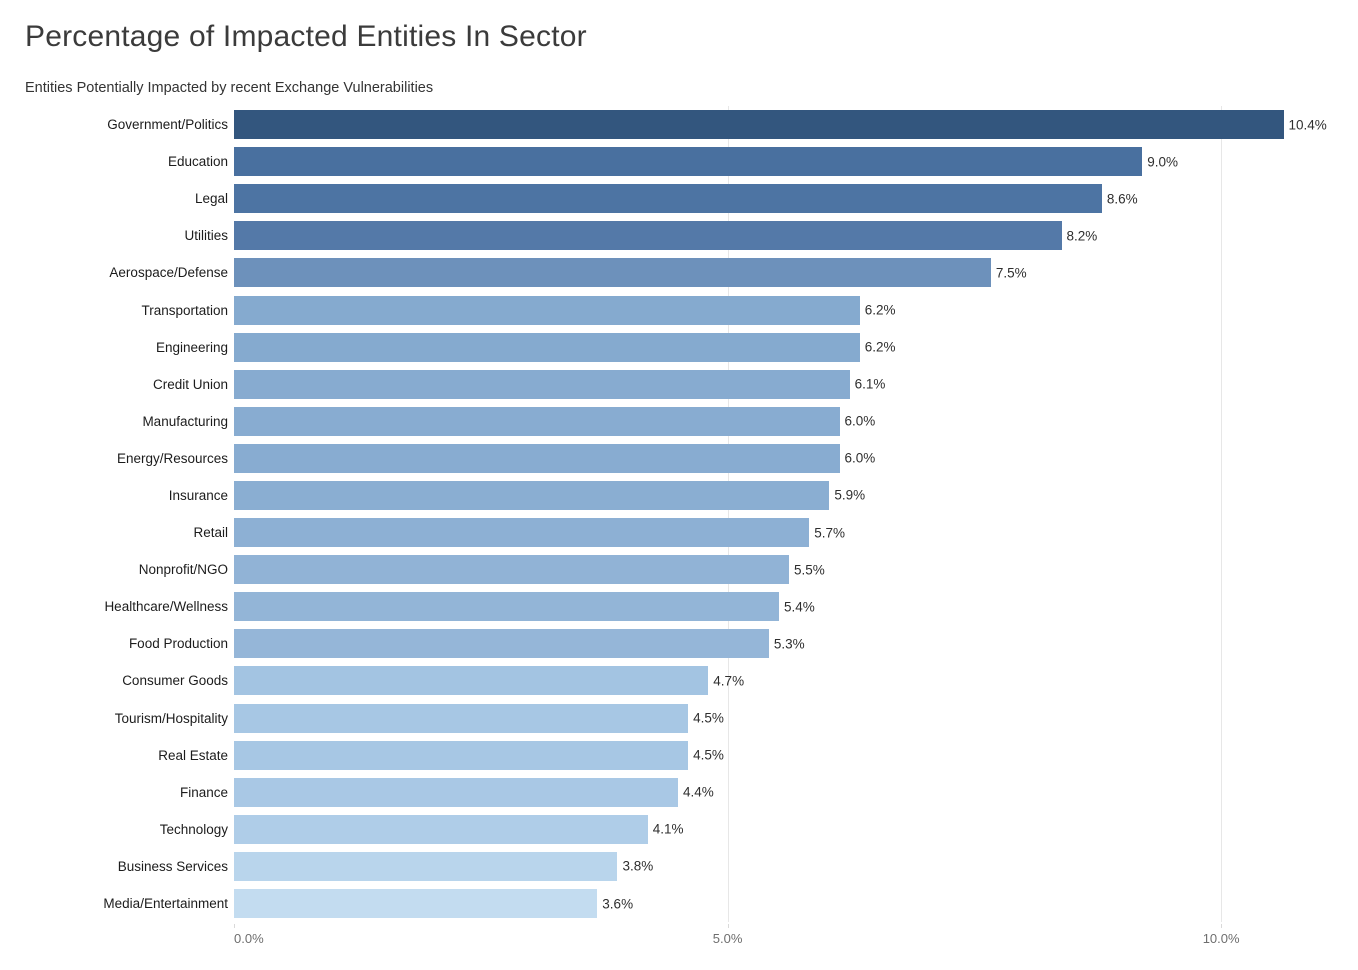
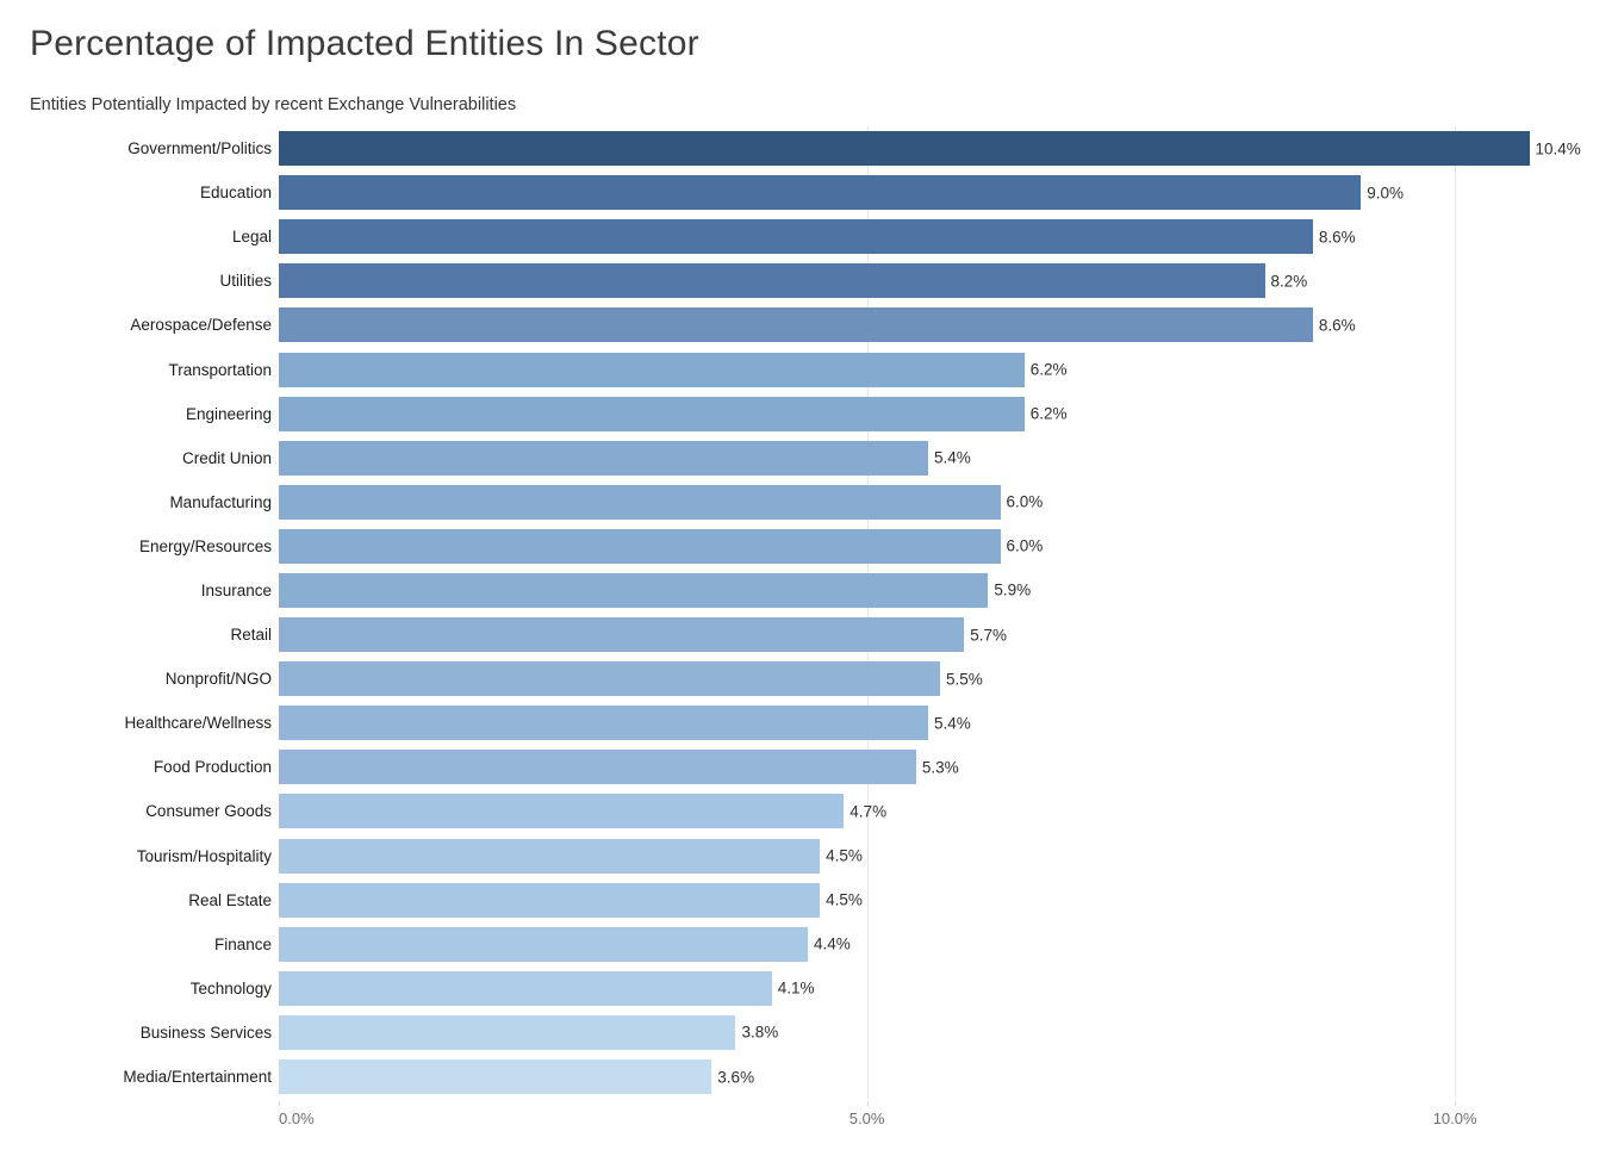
Aerospace/Defense: 7.5% -> 8.6%
Credit Union: 6.1% -> 5.4%
